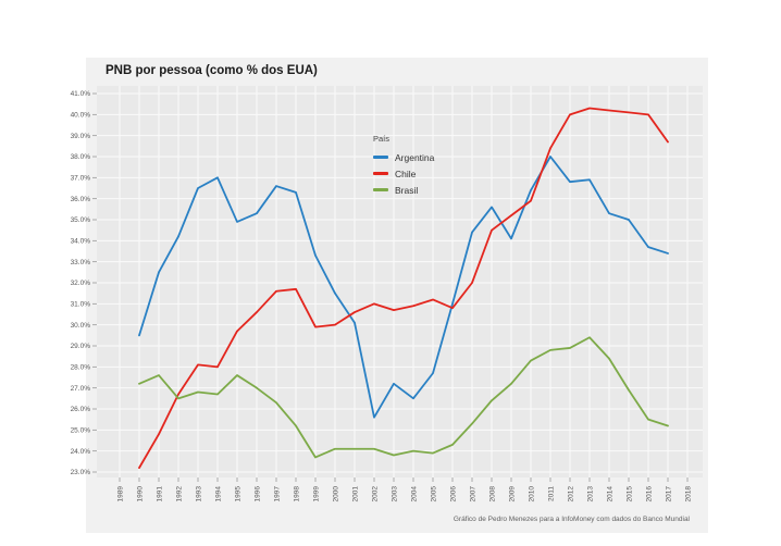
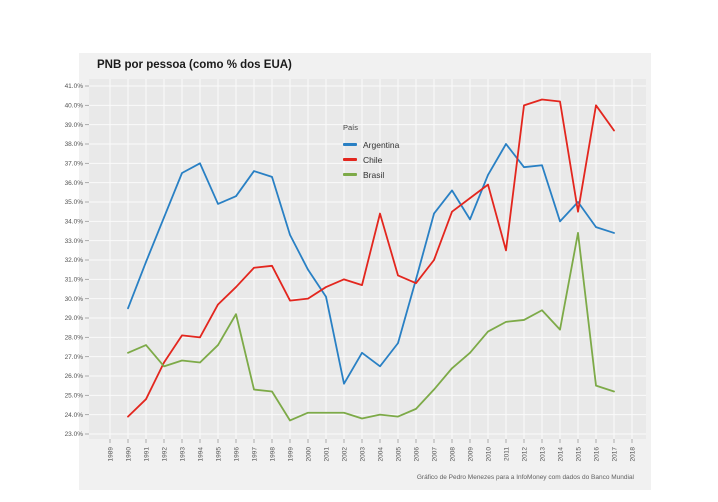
Chile/1990: 23.2% -> 23.9%
Argentina/1991: 32.5% -> 31.9%
Brasil/1996: 27.0% -> 29.2%
Brasil/1997: 26.3% -> 25.3%
Chile/2004: 30.9% -> 34.4%
Chile/2011: 38.4% -> 32.5%
Argentina/2014: 35.3% -> 34.0%
Chile/2015: 40.1% -> 34.5%
Brasil/2015: 26.9% -> 33.4%
